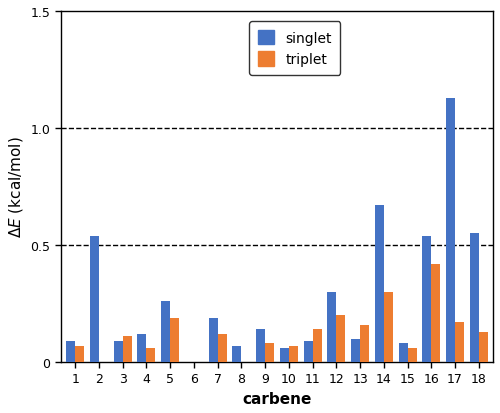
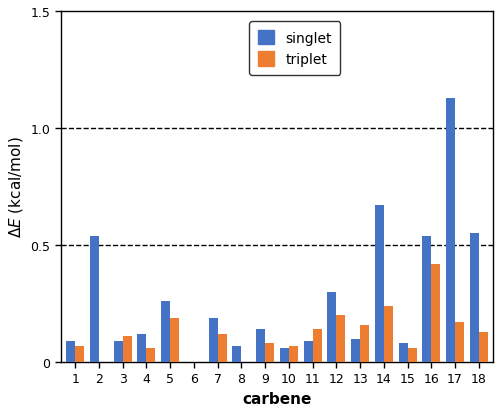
triplet/14: 0.30 -> 0.24
